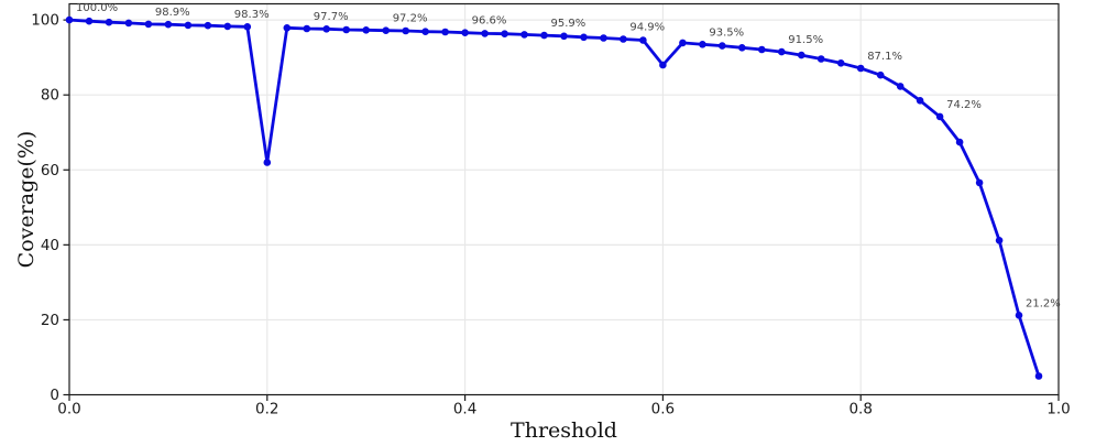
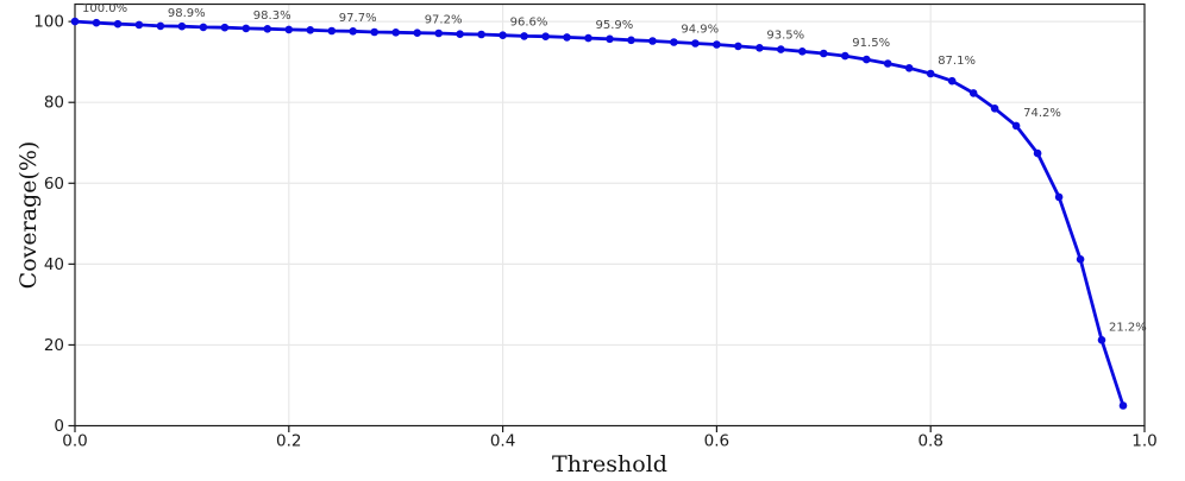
0.2: 62 -> 98
0.6: 88 -> 94
